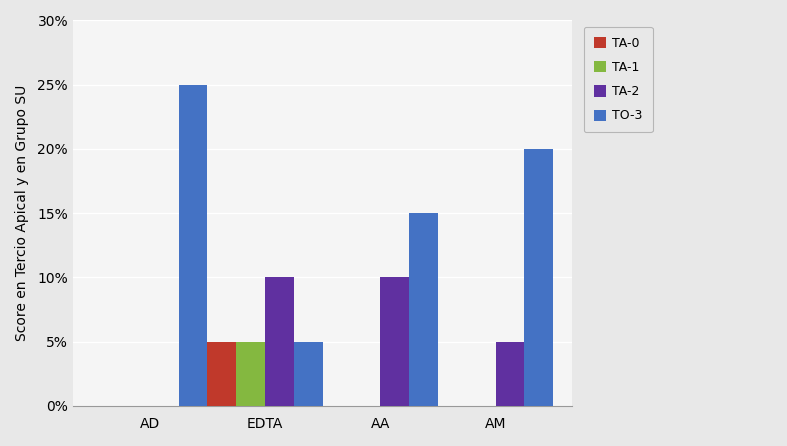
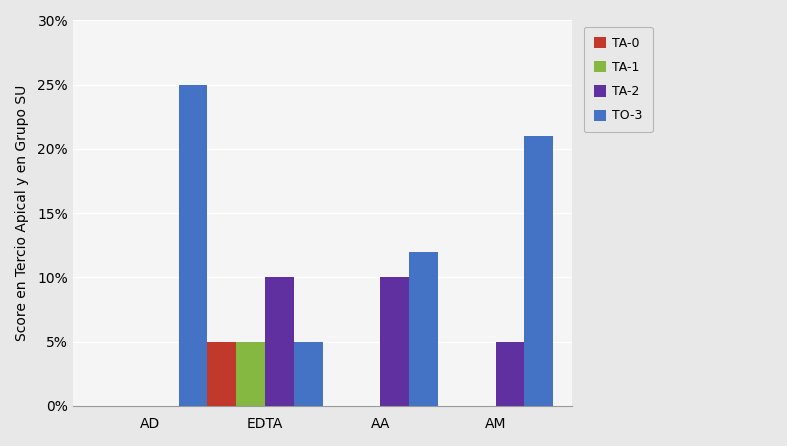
TO-3/AA: 15% -> 12%
TO-3/AM: 20% -> 21%
